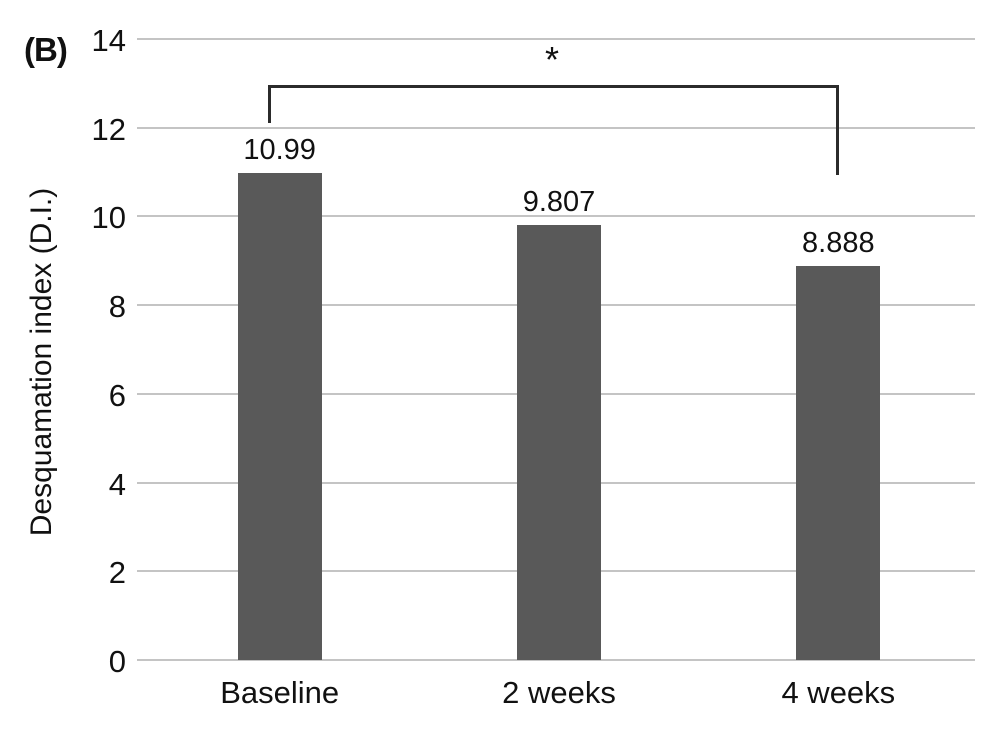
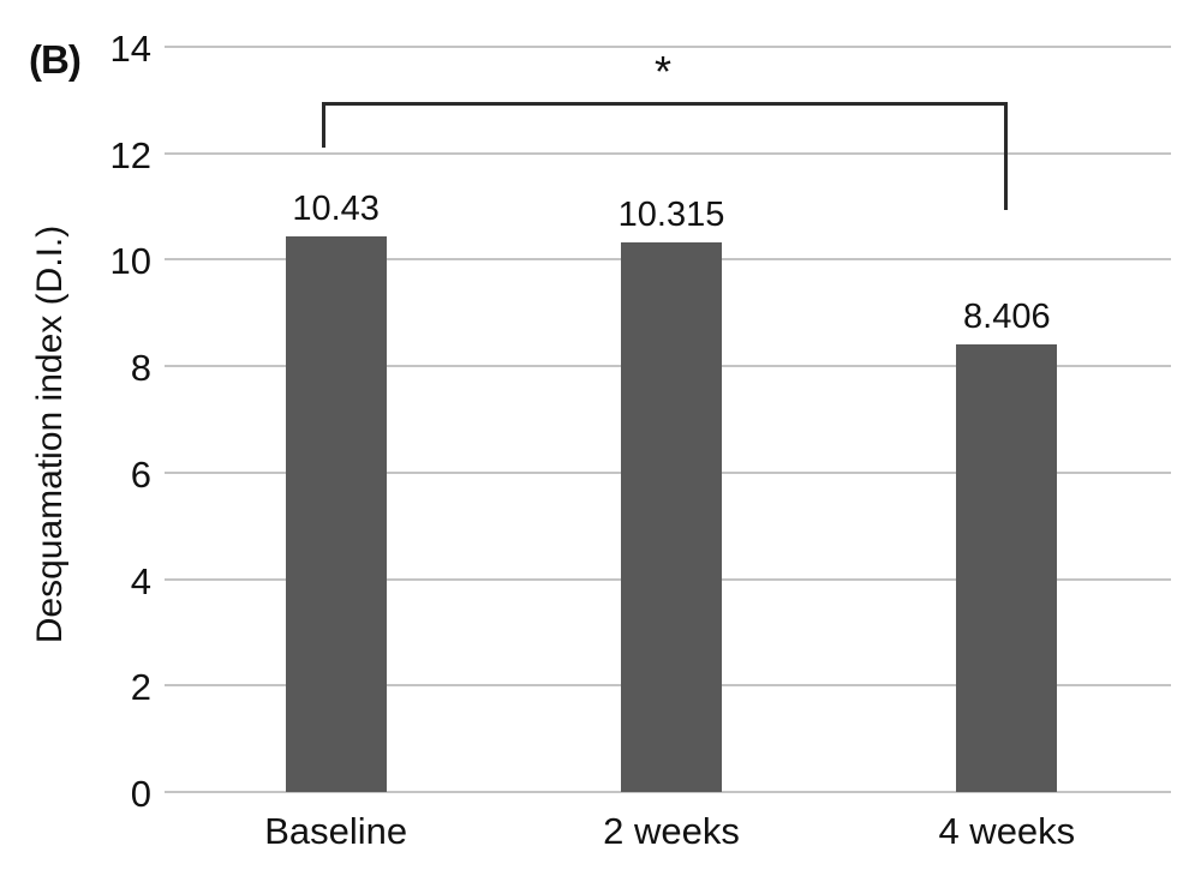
Baseline: 10.99 -> 10.43
2 weeks: 9.807 -> 10.315
4 weeks: 8.888 -> 8.406
